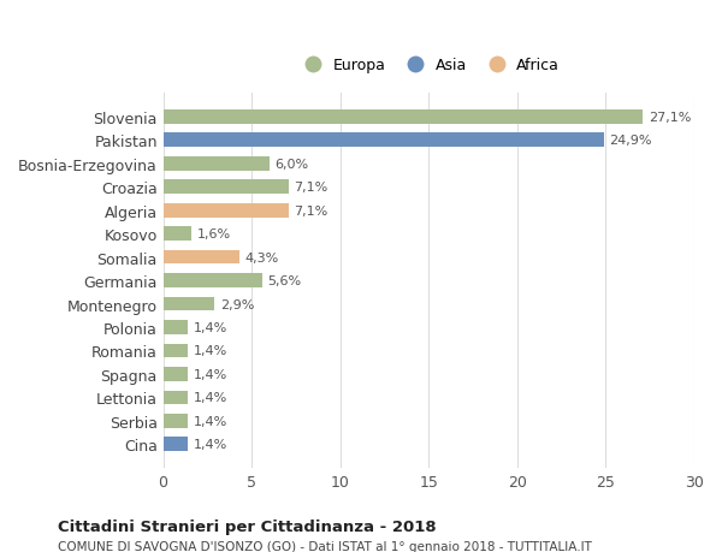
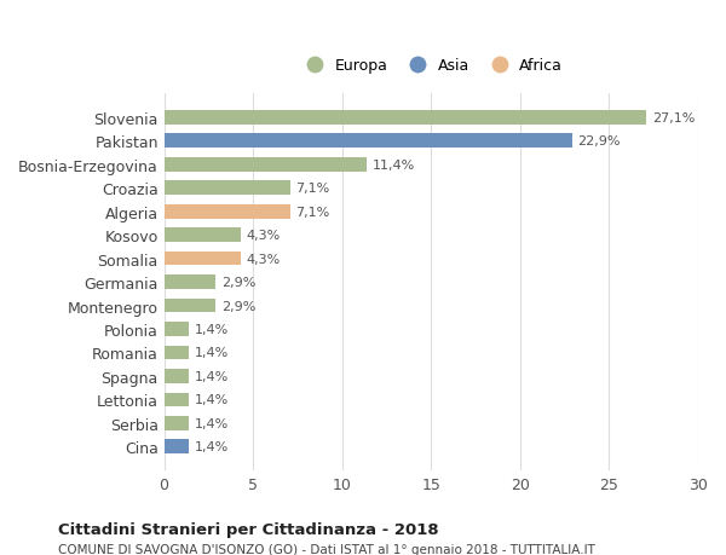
Pakistan: 24,9% -> 22,9%
Bosnia-Erzegovina: 6,0% -> 11,4%
Kosovo: 1,6% -> 4,3%
Germania: 5,6% -> 2,9%
